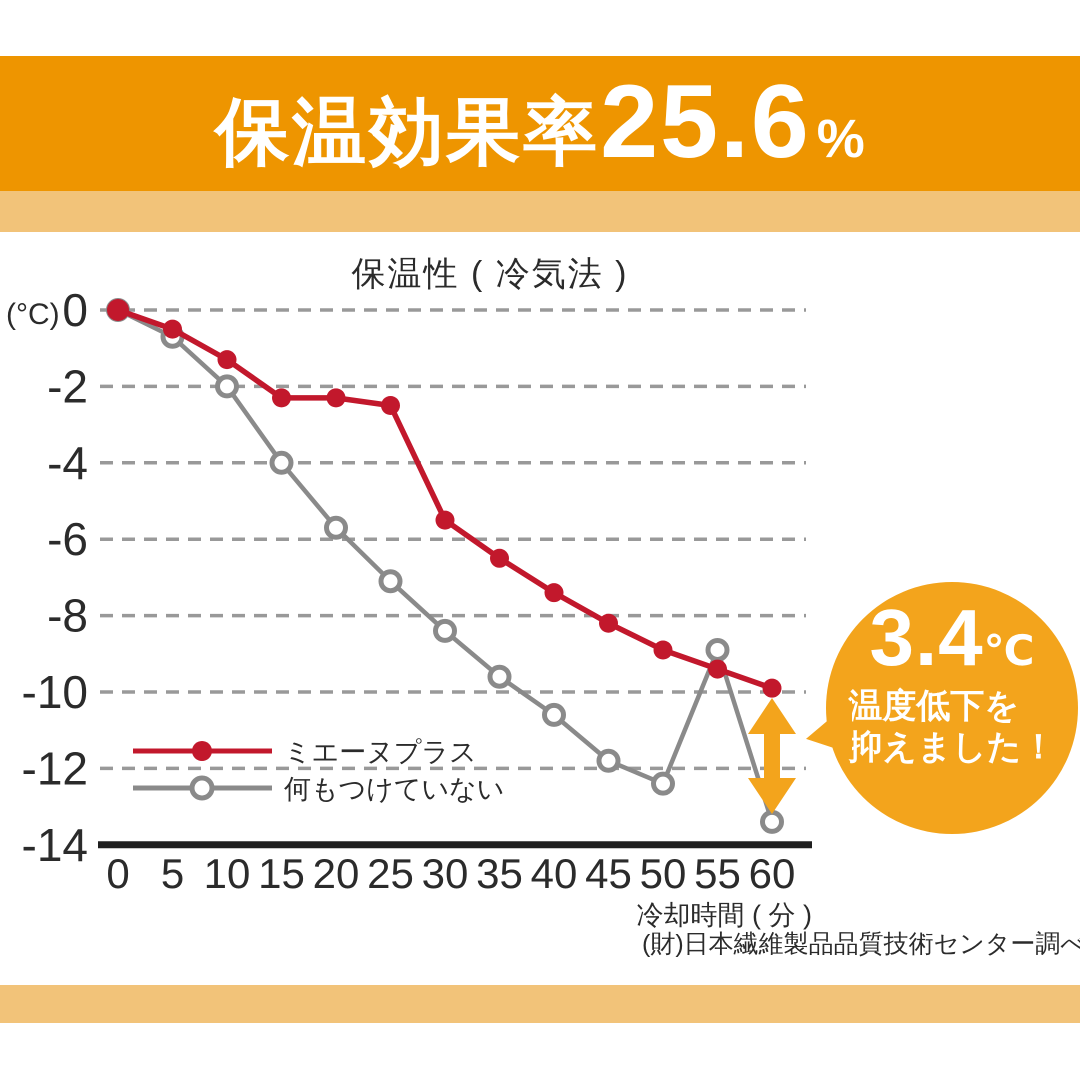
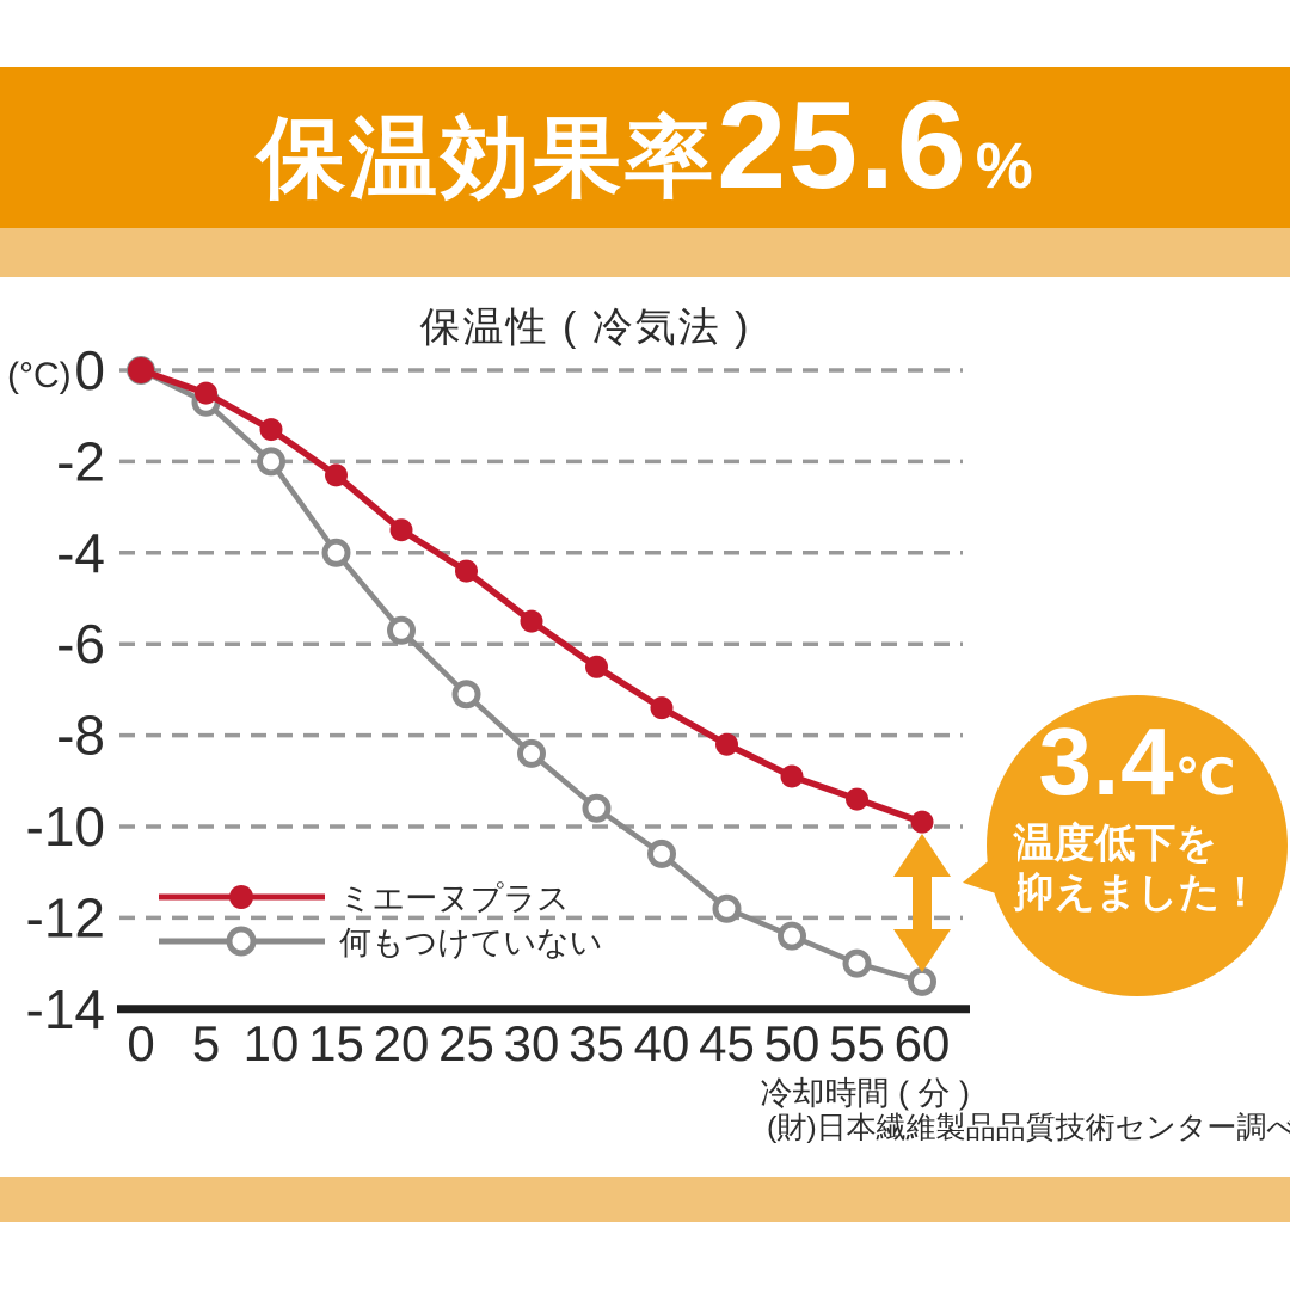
ミエーヌプラス/20: -2.3 -> -3.5
ミエーヌプラス/25: -2.5 -> -4.4
何もつけていない/55: -8.9 -> -13.0
